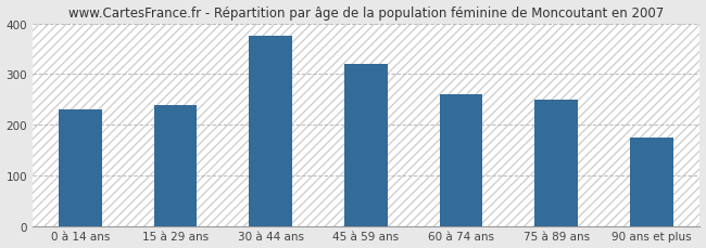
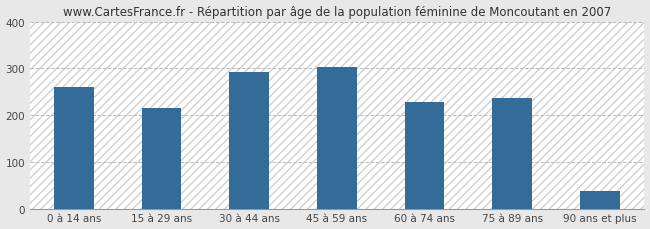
0 à 14 ans: 230 -> 260
15 à 29 ans: 240 -> 215
30 à 44 ans: 375 -> 292
45 à 59 ans: 320 -> 303
60 à 74 ans: 260 -> 228
75 à 89 ans: 250 -> 237
90 ans et plus: 175 -> 38
